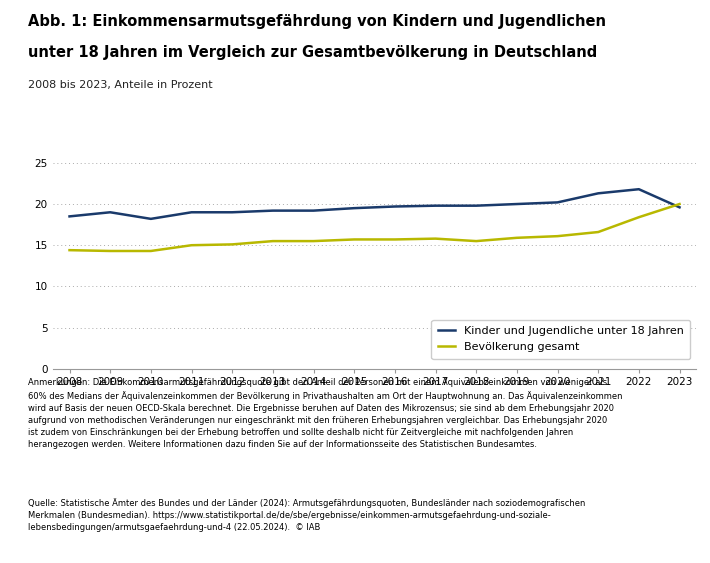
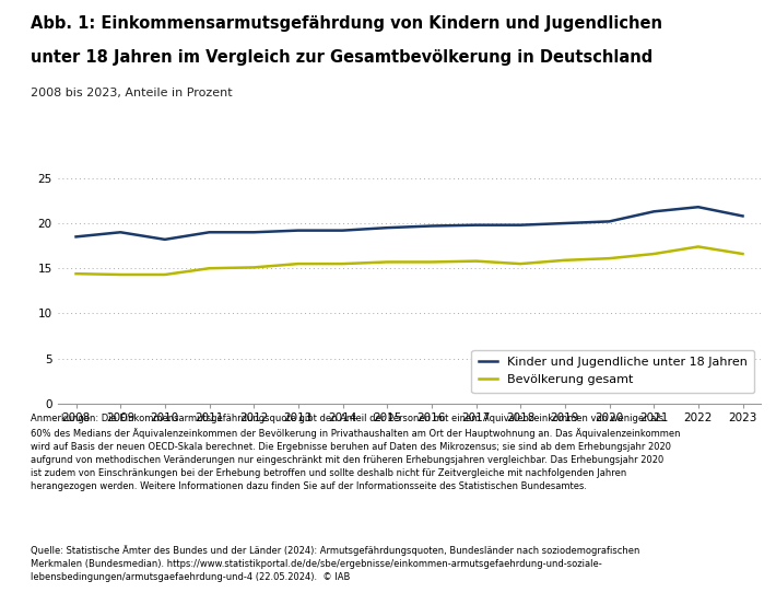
Bevölkerung gesamt/2022: 18.4 -> 17.4
Kinder und Jugendliche unter 18 Jahren/2023: 19.6 -> 20.8
Bevölkerung gesamt/2023: 20.0 -> 16.6
